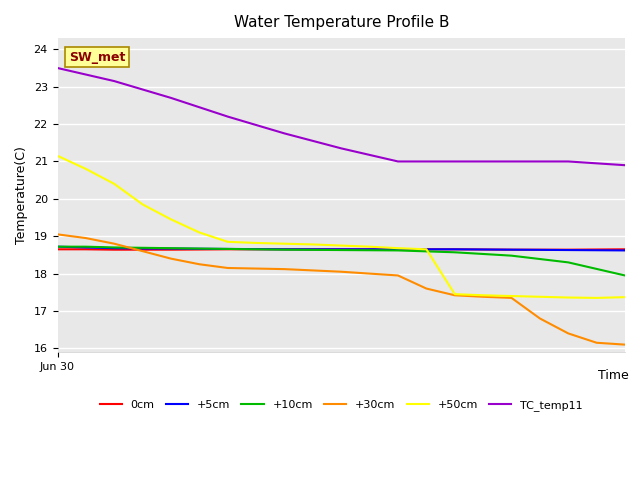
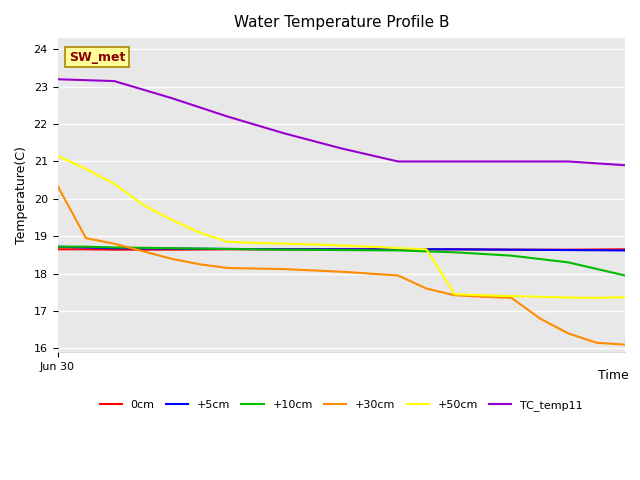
+30cm/Jun 30: 19.05 -> 20.35
TC_temp11/Jun 30: 23.50 -> 23.20
